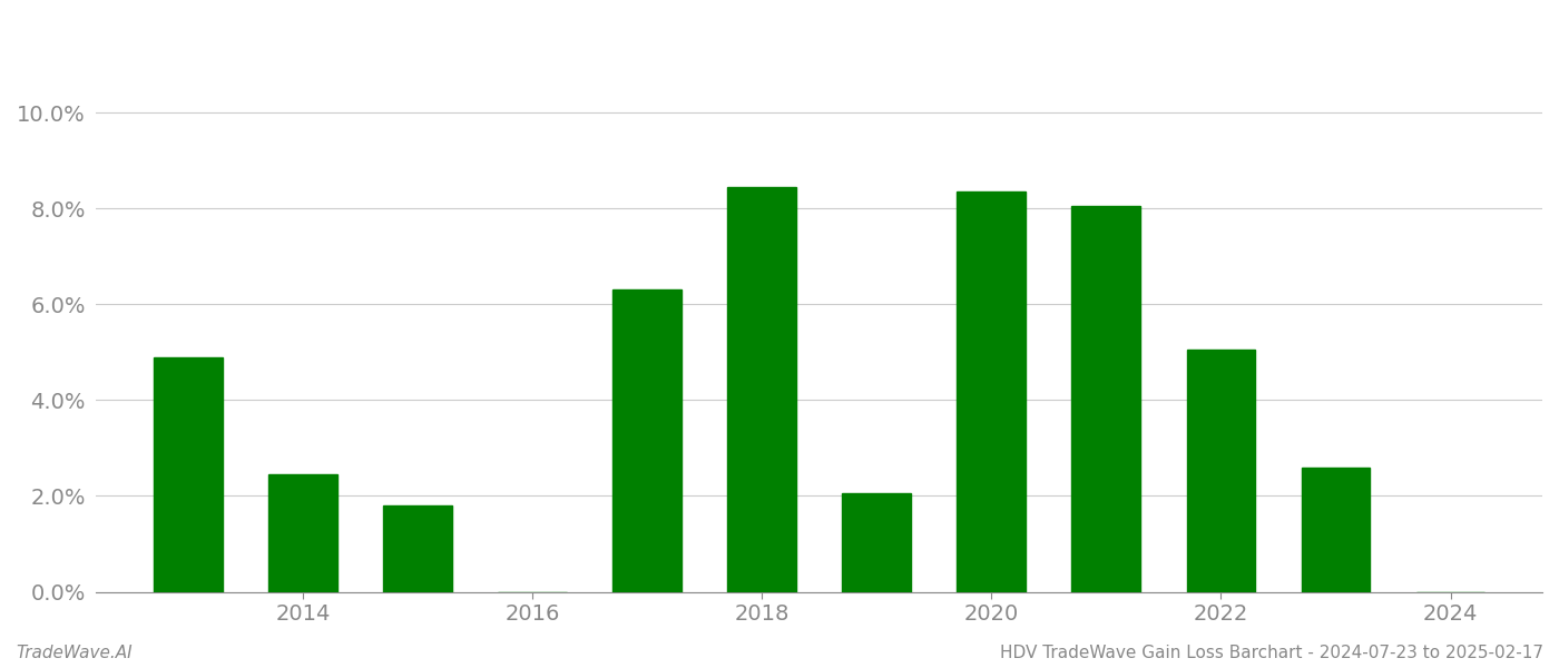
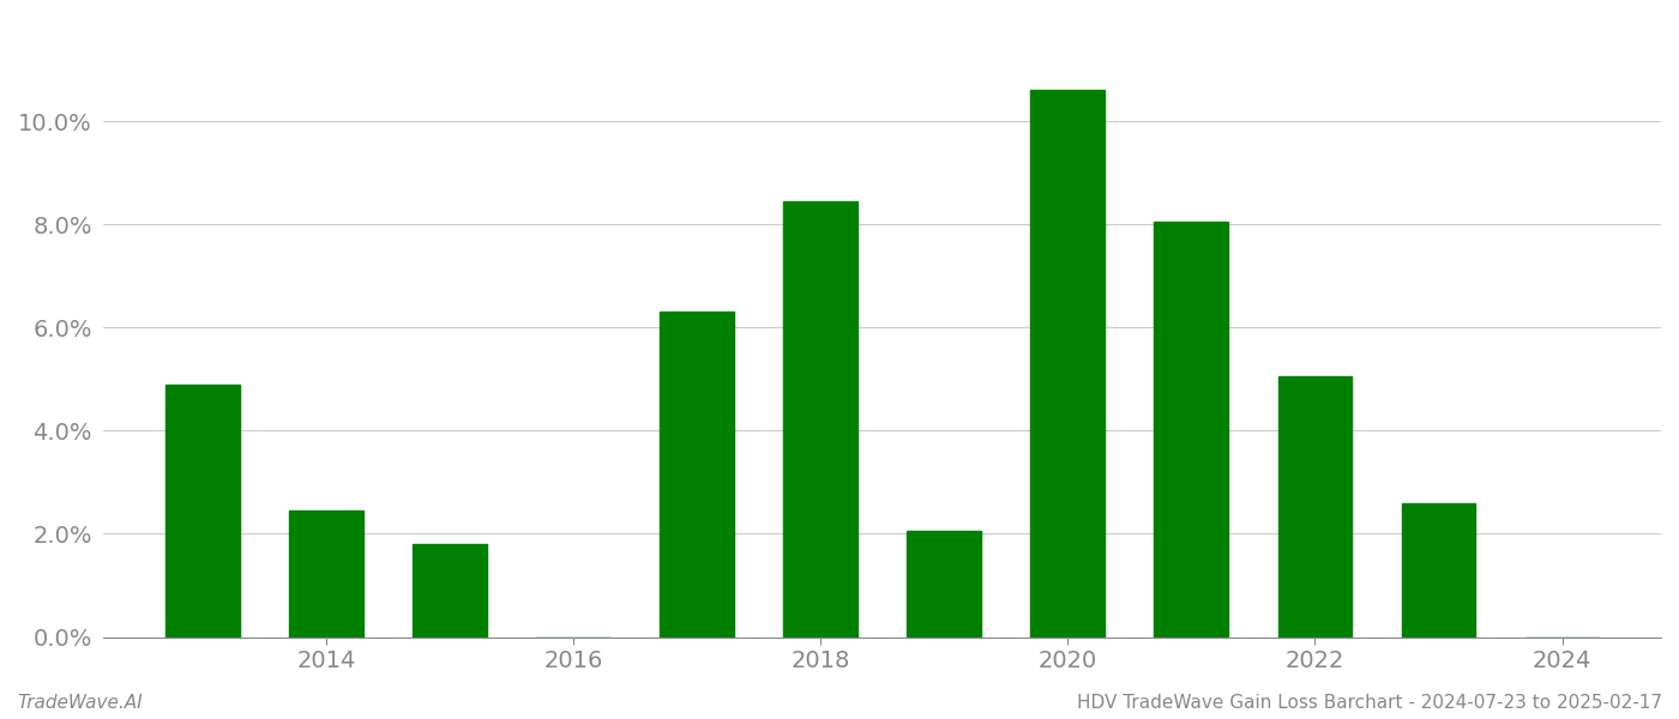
2020: 8.35% -> 10.60%
